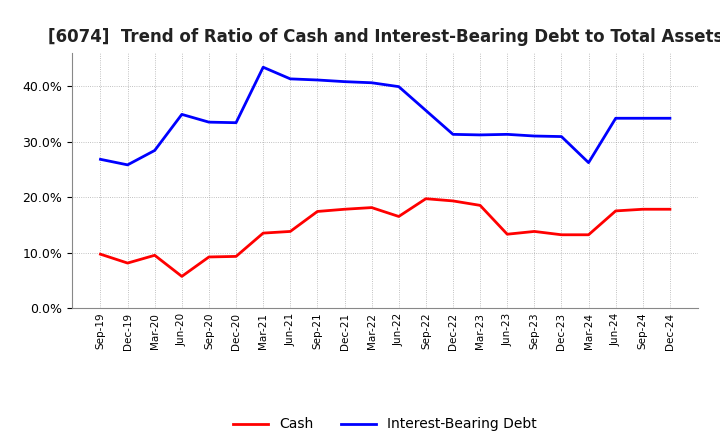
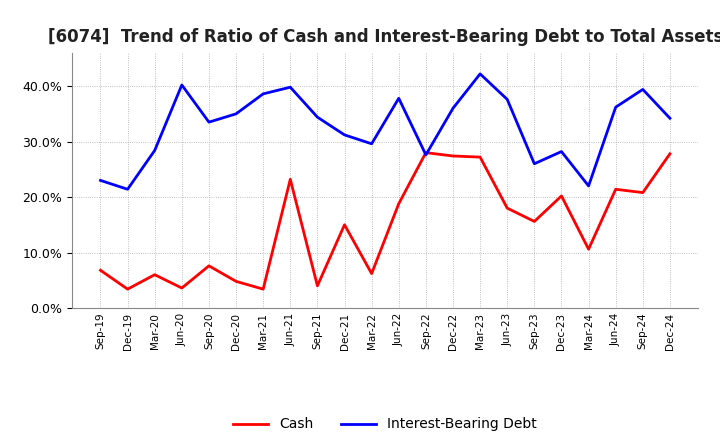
Cash/Sep-19: 9.7% -> 6.8%
Interest-Bearing Debt/Sep-19: 26.8% -> 23.0%
Cash/Dec-19: 8.1% -> 3.4%
Interest-Bearing Debt/Dec-19: 25.8% -> 21.4%
Cash/Mar-20: 9.5% -> 6.0%
Cash/Jun-20: 5.7% -> 3.6%
Interest-Bearing Debt/Jun-20: 34.9% -> 40.2%
Cash/Sep-20: 9.2% -> 7.6%
Cash/Dec-20: 9.3% -> 4.8%
Interest-Bearing Debt/Dec-20: 33.4% -> 35.0%
Cash/Mar-21: 13.5% -> 3.4%
Interest-Bearing Debt/Mar-21: 43.4% -> 38.6%
Cash/Jun-21: 13.8% -> 23.2%
Interest-Bearing Debt/Jun-21: 41.3% -> 39.8%
Cash/Sep-21: 17.4% -> 4.0%
Interest-Bearing Debt/Sep-21: 41.1% -> 34.4%
Cash/Dec-21: 17.8% -> 15.0%
Interest-Bearing Debt/Dec-21: 40.8% -> 31.2%
Cash/Mar-22: 18.1% -> 6.2%
Interest-Bearing Debt/Mar-22: 40.6% -> 29.6%
Cash/Jun-22: 16.5% -> 18.8%
Interest-Bearing Debt/Jun-22: 39.9% -> 37.8%
Cash/Sep-22: 19.7% -> 28.0%
Interest-Bearing Debt/Sep-22: 35.6% -> 27.6%
Cash/Dec-22: 19.3% -> 27.4%
Interest-Bearing Debt/Dec-22: 31.3% -> 36.0%
Cash/Mar-23: 18.5% -> 27.2%
Interest-Bearing Debt/Mar-23: 31.2% -> 42.2%
Cash/Jun-23: 13.3% -> 18.0%
Interest-Bearing Debt/Jun-23: 31.3% -> 37.6%
Cash/Sep-23: 13.8% -> 15.6%
Interest-Bearing Debt/Sep-23: 31.0% -> 26.0%
Cash/Dec-23: 13.2% -> 20.2%
Interest-Bearing Debt/Dec-23: 30.9% -> 28.2%
Cash/Mar-24: 13.2% -> 10.6%
Interest-Bearing Debt/Mar-24: 26.2% -> 22.0%
Cash/Jun-24: 17.5% -> 21.4%
Interest-Bearing Debt/Jun-24: 34.2% -> 36.2%
Cash/Sep-24: 17.8% -> 20.8%
Interest-Bearing Debt/Sep-24: 34.2% -> 39.4%
Cash/Dec-24: 17.8% -> 27.8%
